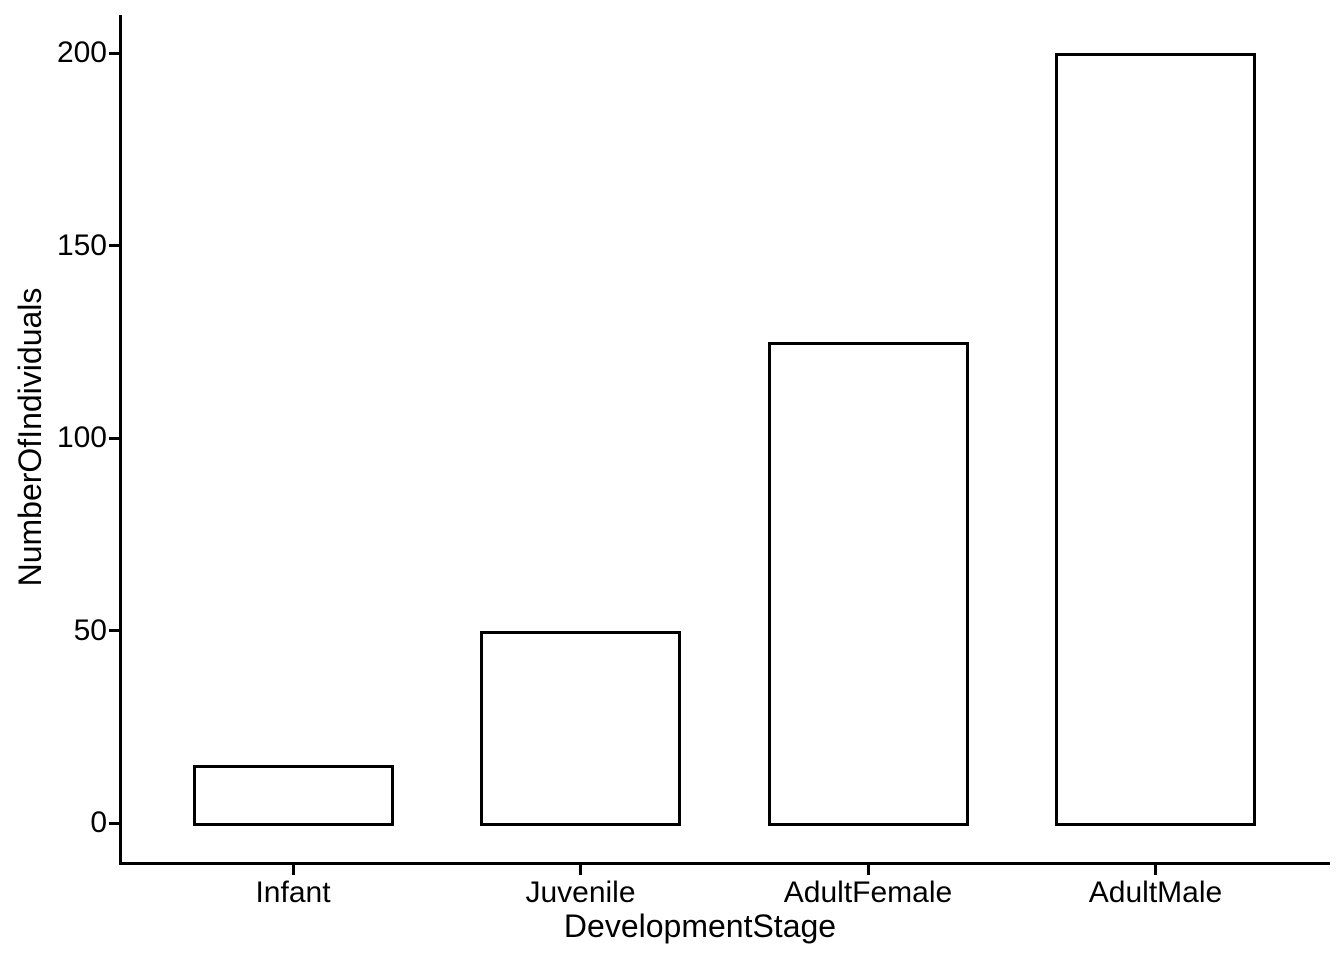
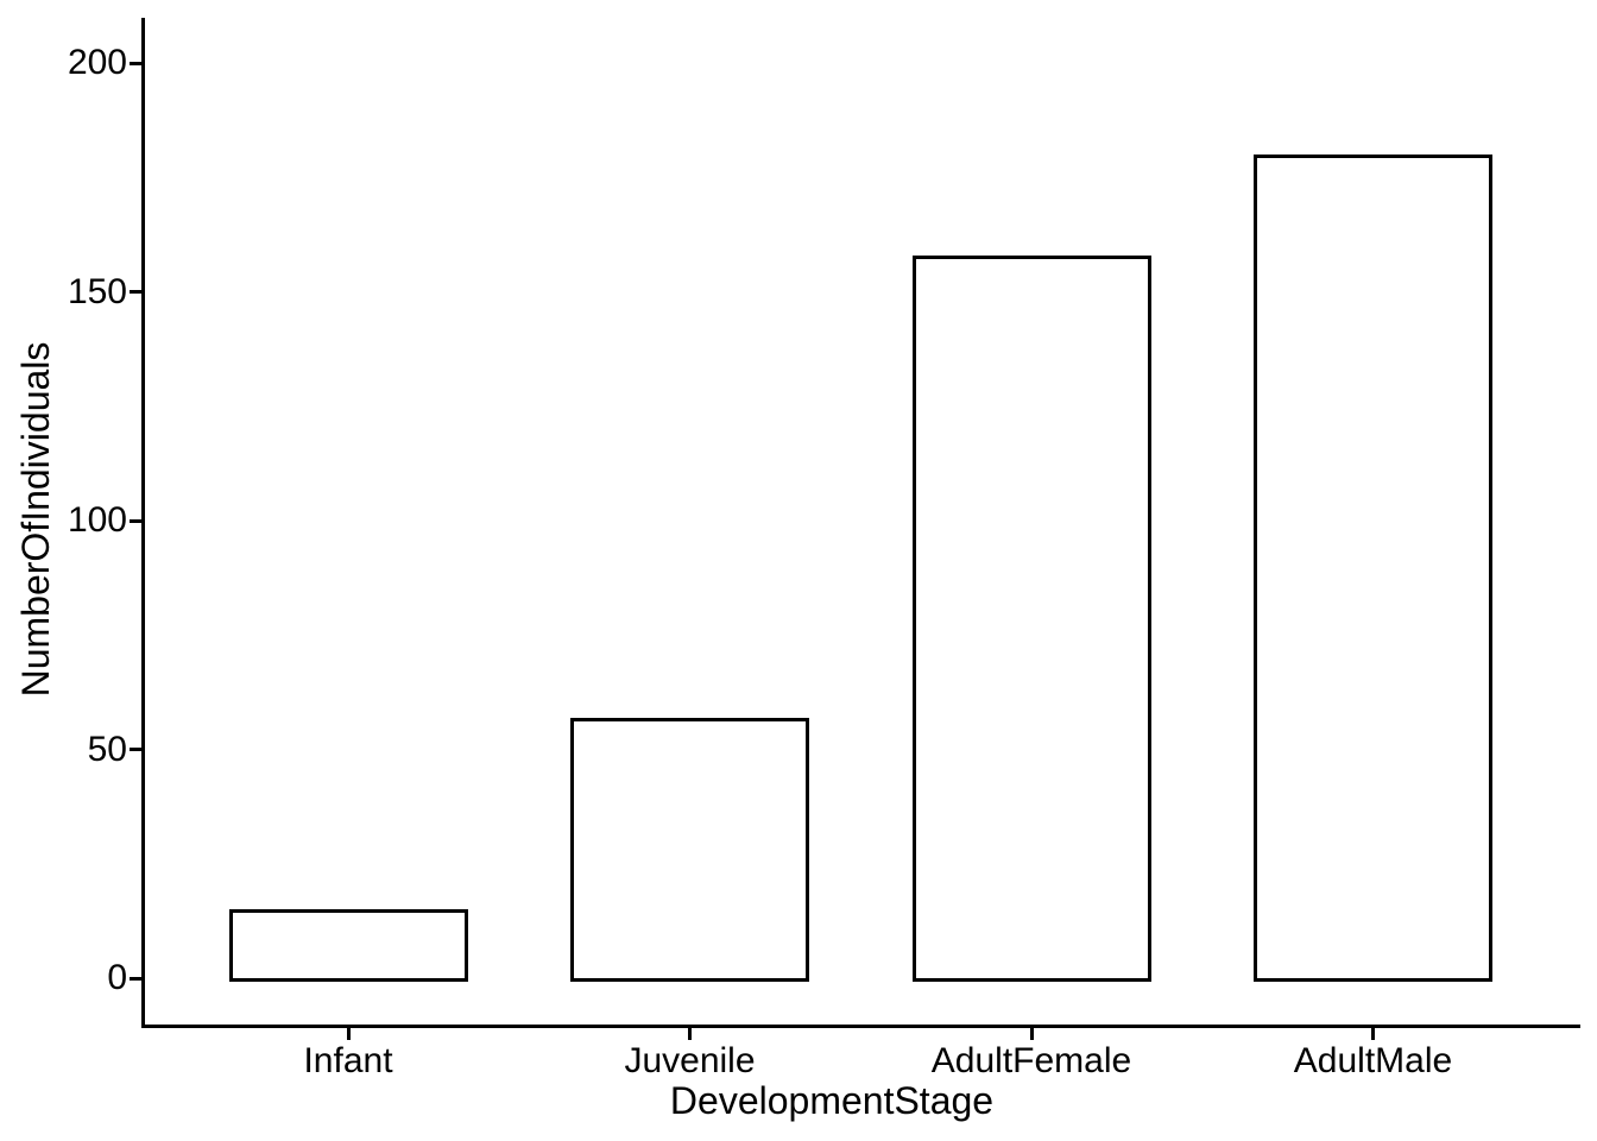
Juvenile: 50 -> 57
AdultFemale: 125 -> 158
AdultMale: 200 -> 180
